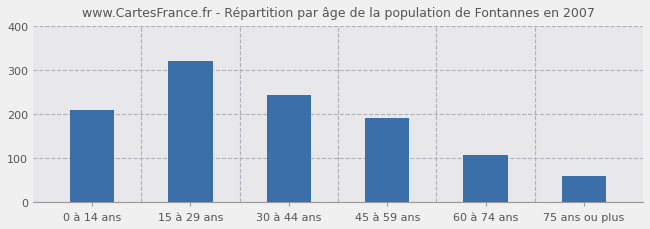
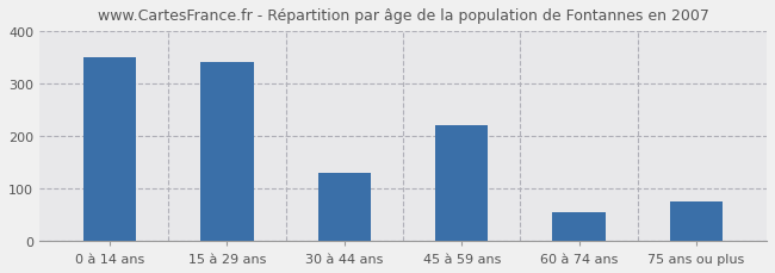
0 à 14 ans: 210 -> 350
15 à 29 ans: 320 -> 340
30 à 44 ans: 242 -> 130
45 à 59 ans: 190 -> 220
60 à 74 ans: 107 -> 55
75 ans ou plus: 60 -> 75
